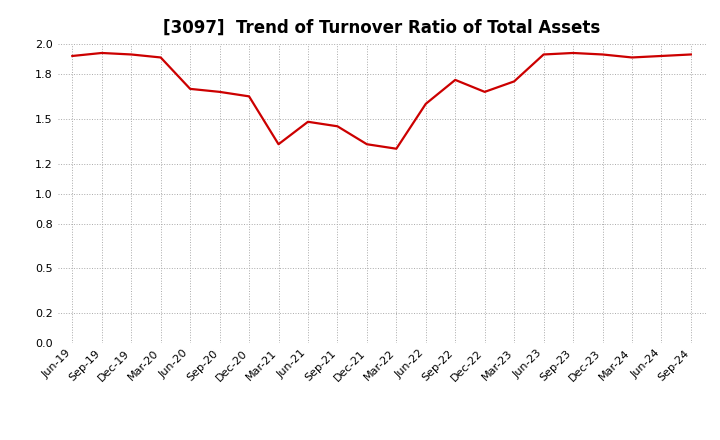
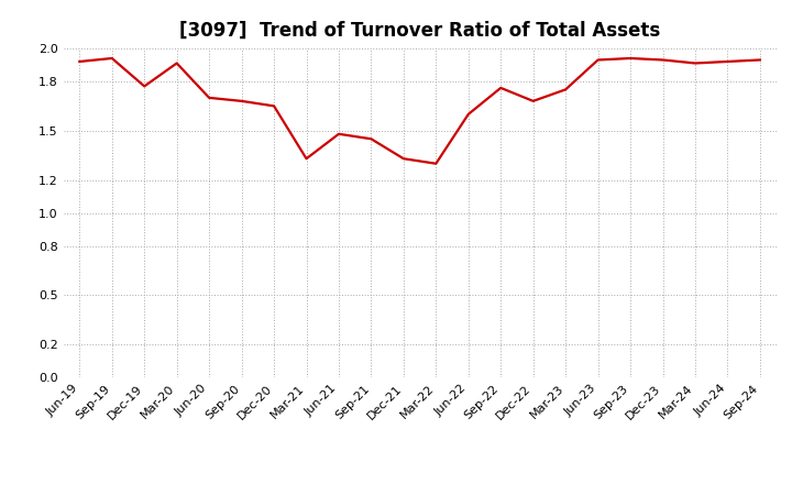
Dec-19: 1.93 -> 1.77
